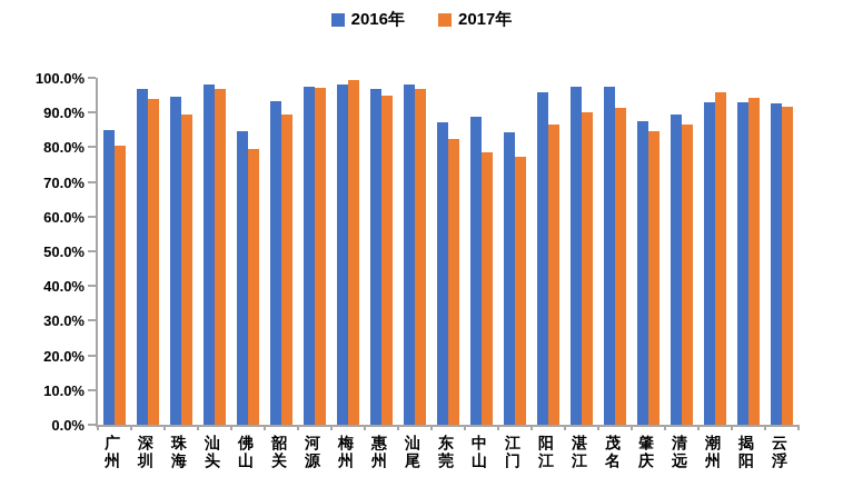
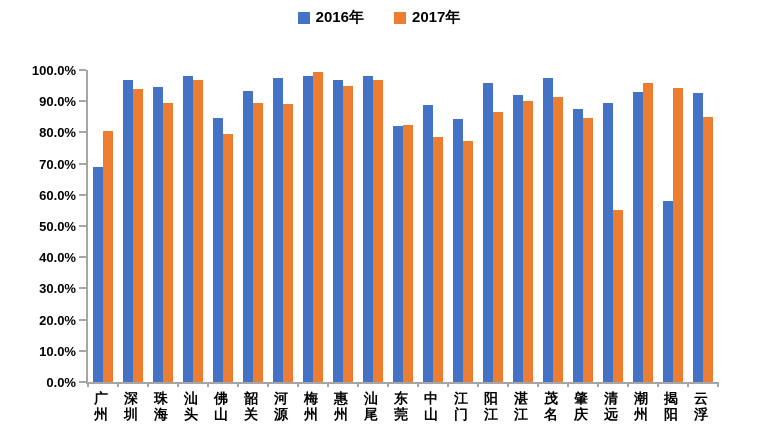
2016年/广州: 85% -> 69%
2017年/河源: 97% -> 89%
2016年/东莞: 87% -> 82%
2016年/湛江: 97% -> 92%
2017年/清远: 87% -> 55%
2016年/揭阳: 93% -> 58%
2017年/云浮: 92% -> 85%
